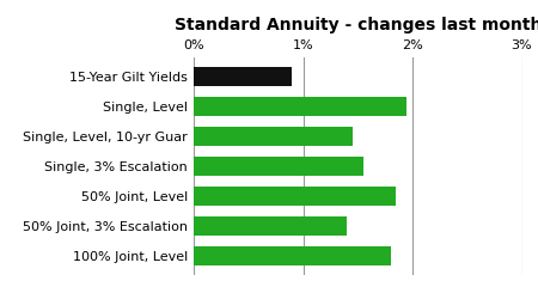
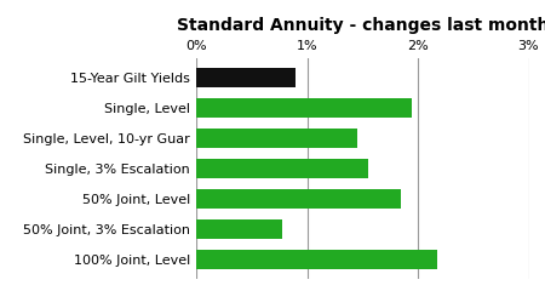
50% Joint, 3% Escalation: 1.40% -> 0.78%
100% Joint, Level: 1.80% -> 2.18%
